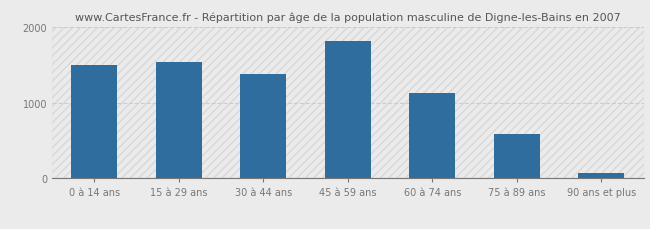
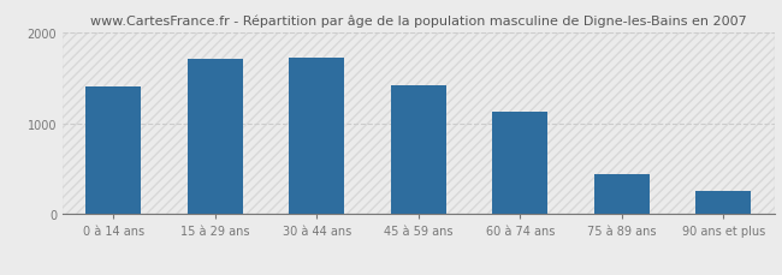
0 à 14 ans: 1490 -> 1400
15 à 29 ans: 1530 -> 1700
30 à 44 ans: 1370 -> 1720
45 à 59 ans: 1810 -> 1420
75 à 89 ans: 590 -> 440
90 ans et plus: 60 -> 260
